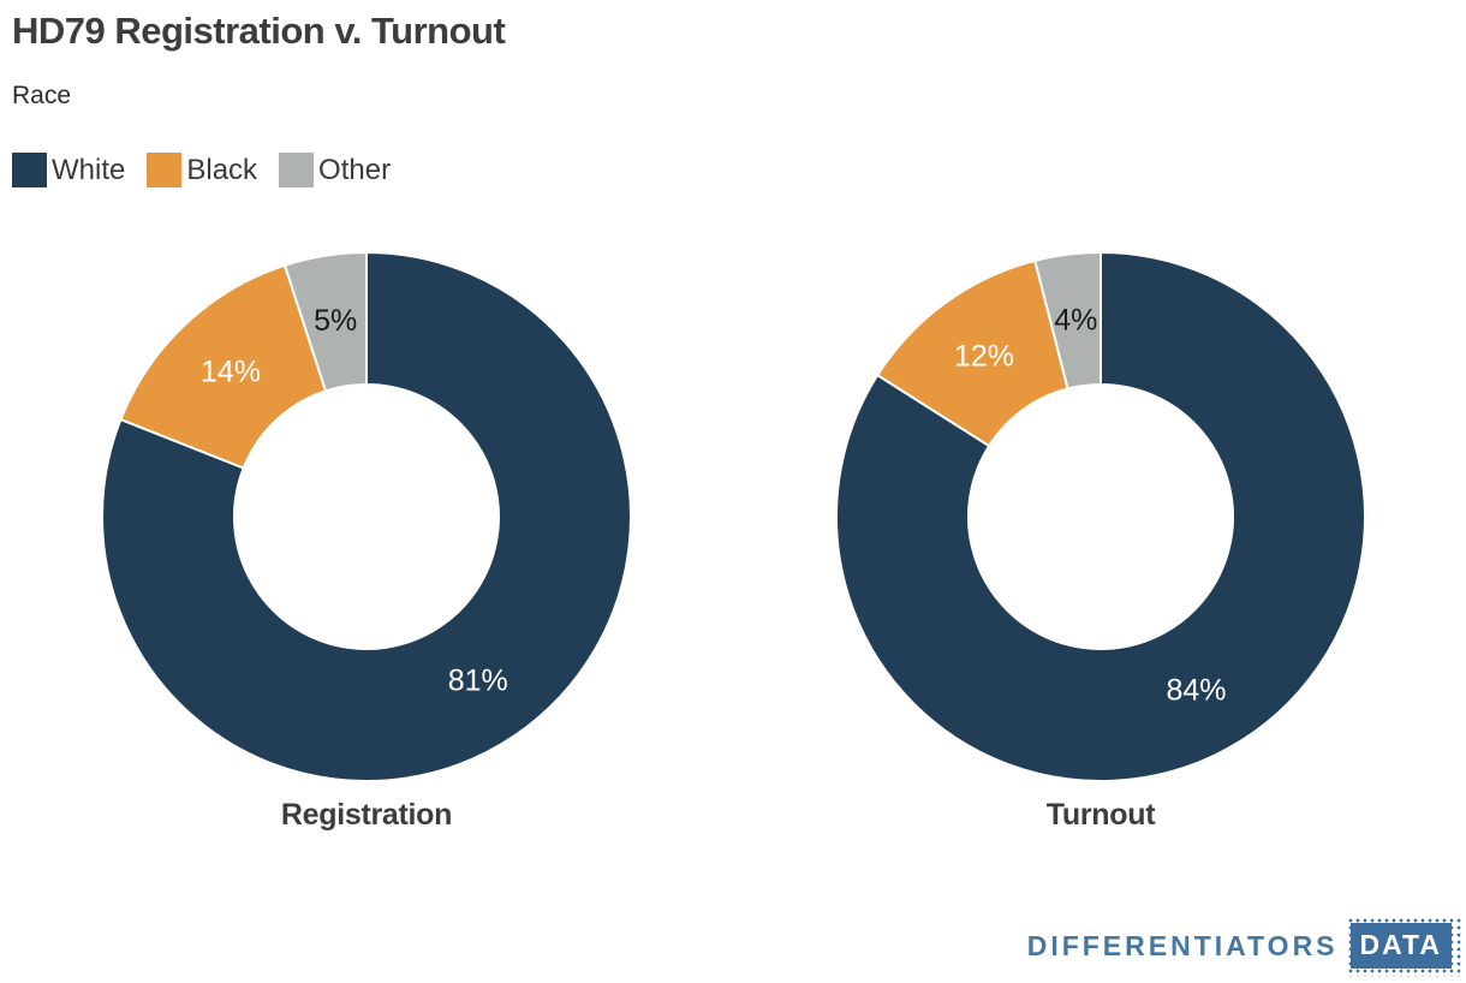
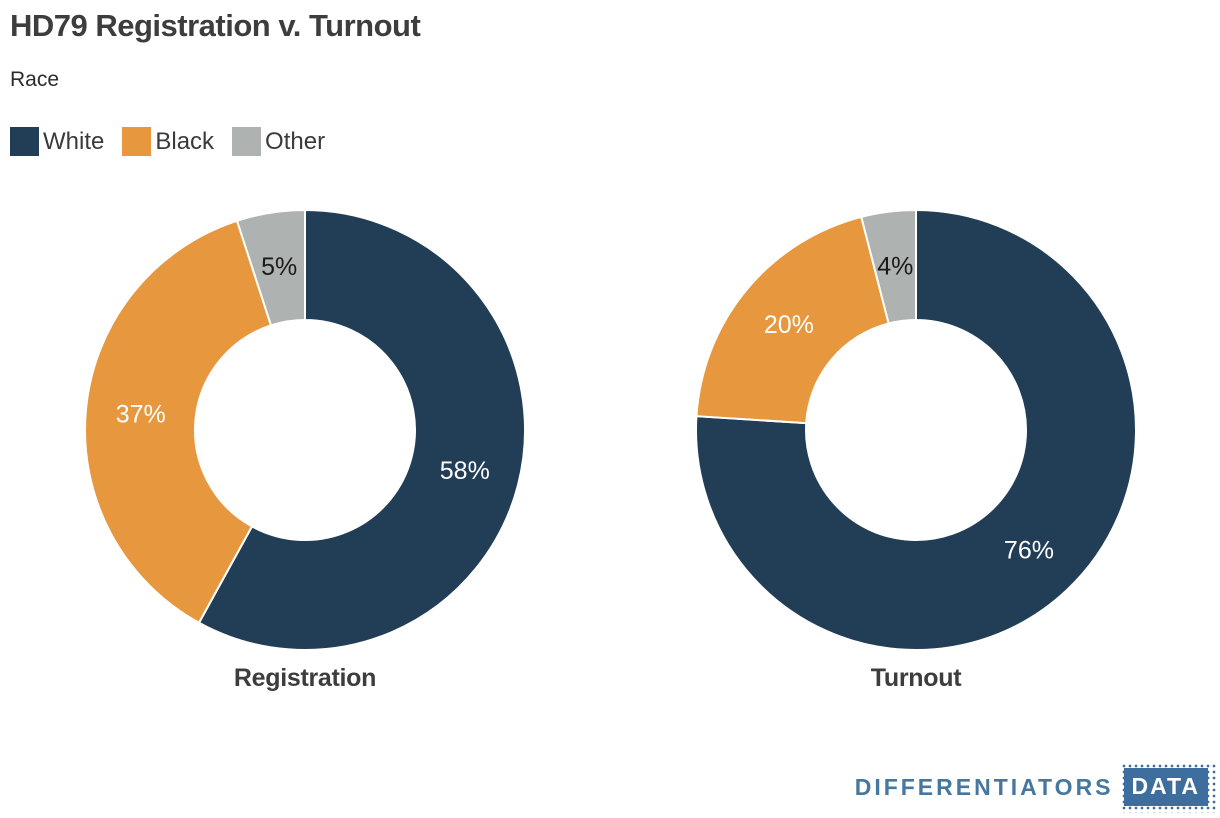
Registration/White: 81% -> 58%
Registration/Black: 14% -> 37%
Turnout/White: 84% -> 76%
Turnout/Black: 12% -> 20%
